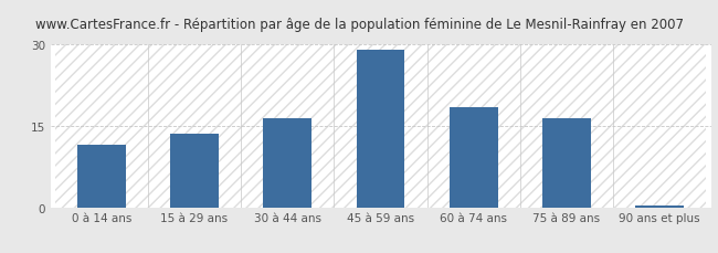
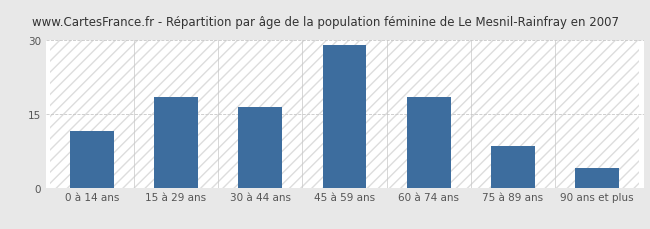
15 à 29 ans: 13.5 -> 18.5
75 à 89 ans: 16.5 -> 8.5
90 ans et plus: 0.4 -> 4.0
